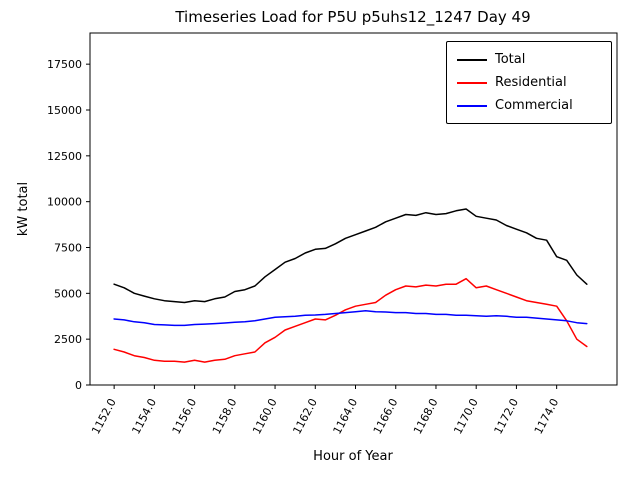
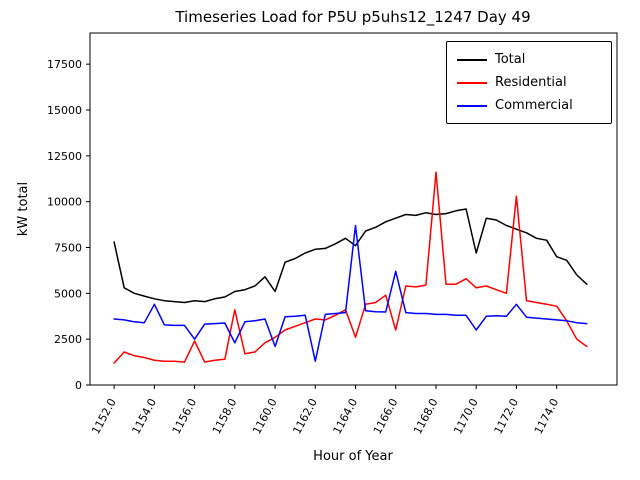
Total/1152.0: 5500 -> 7800
Residential/1152.0: 2000 -> 1200
Commercial/1154.0: 3300 -> 4400
Residential/1156.0: 1400 -> 2400
Commercial/1156.0: 3300 -> 2500
Residential/1158.0: 1600 -> 4100
Commercial/1158.0: 3400 -> 2300
Total/1160.0: 6300 -> 5100
Commercial/1160.0: 3700 -> 2100
Commercial/1162.0: 3800 -> 1300
Total/1164.0: 8200 -> 7600
Residential/1164.0: 4300 -> 2600
Commercial/1164.0: 4000 -> 8700
Residential/1166.0: 5200 -> 3000
Commercial/1166.0: 4000 -> 6200
Residential/1168.0: 5400 -> 11600
Total/1170.0: 9200 -> 7200
Commercial/1170.0: 3800 -> 3000
Residential/1172.0: 4800 -> 10300
Commercial/1172.0: 3700 -> 4400
